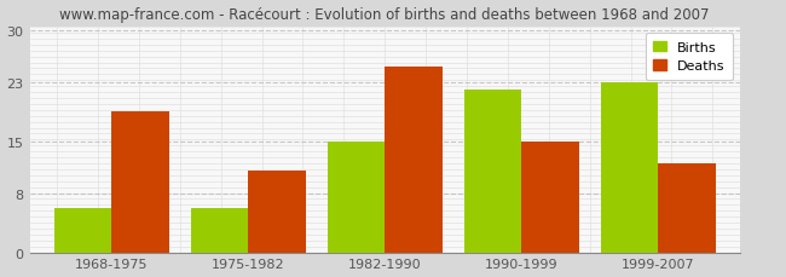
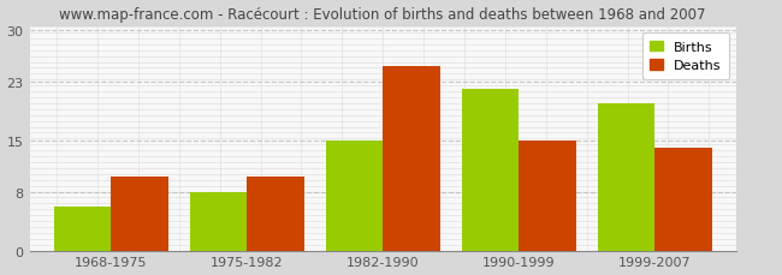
Deaths/1968-1975: 19 -> 10
Births/1975-1982: 6 -> 8
Deaths/1975-1982: 11 -> 10
Births/1999-2007: 23 -> 20
Deaths/1999-2007: 12 -> 14
